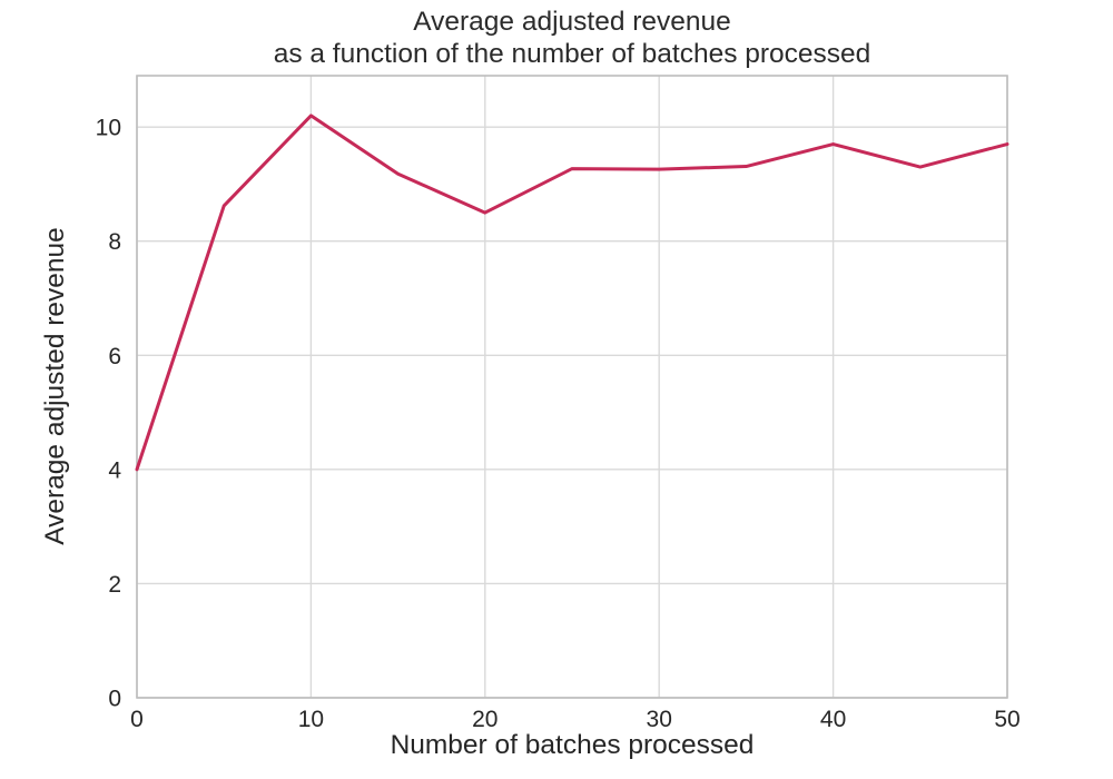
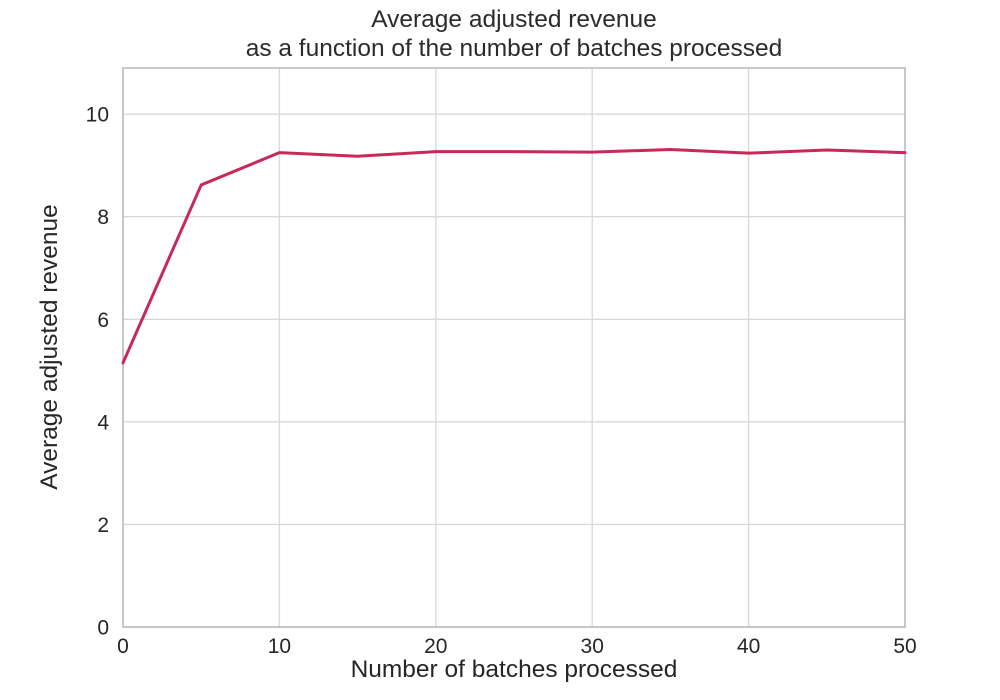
0: 4.0 -> 5.2
10: 10.2 -> 9.2
20: 8.5 -> 9.3
40: 9.7 -> 9.2
50: 9.7 -> 9.2
